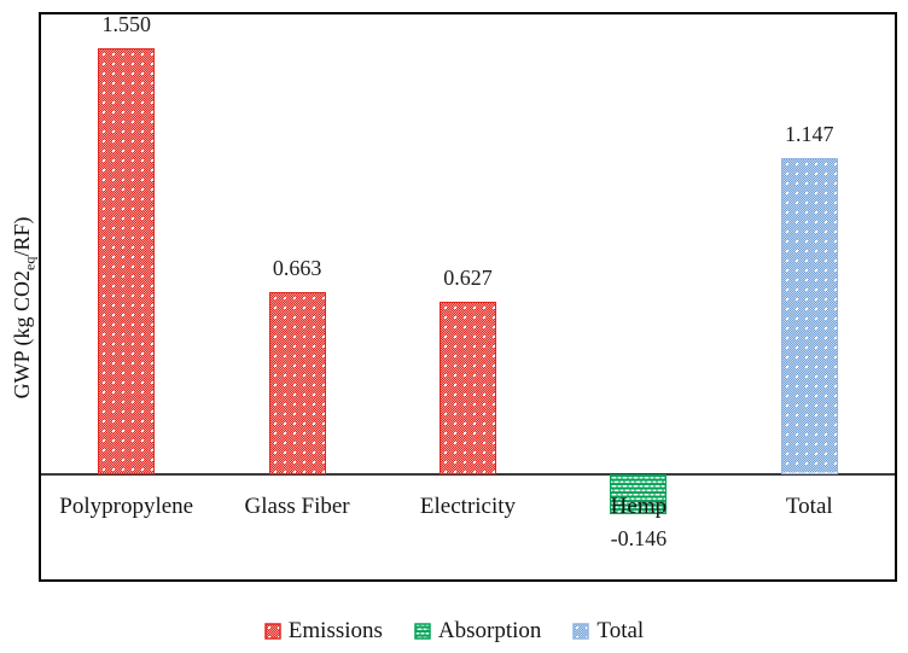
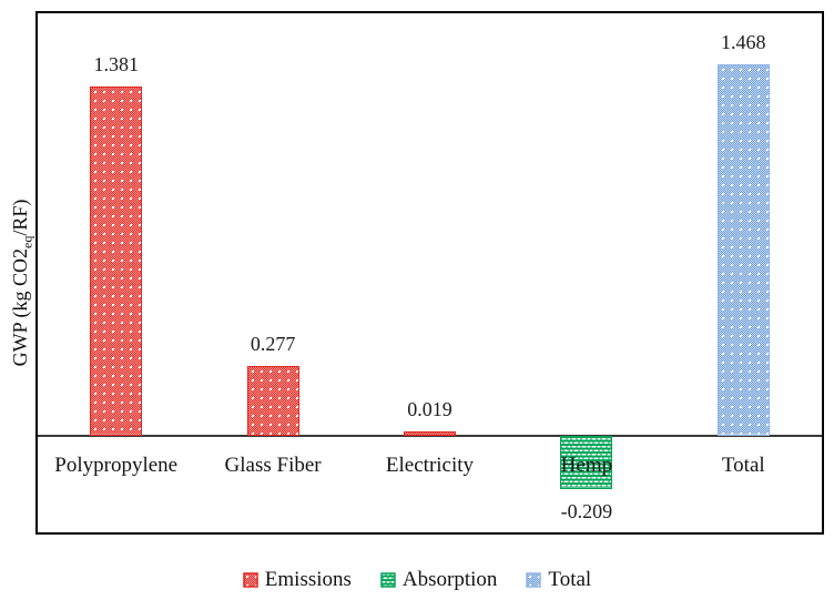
Polypropylene: 1.550 -> 1.381
Glass Fiber: 0.663 -> 0.277
Electricity: 0.627 -> 0.019
Hemp: -0.146 -> -0.209
Total: 1.147 -> 1.468
